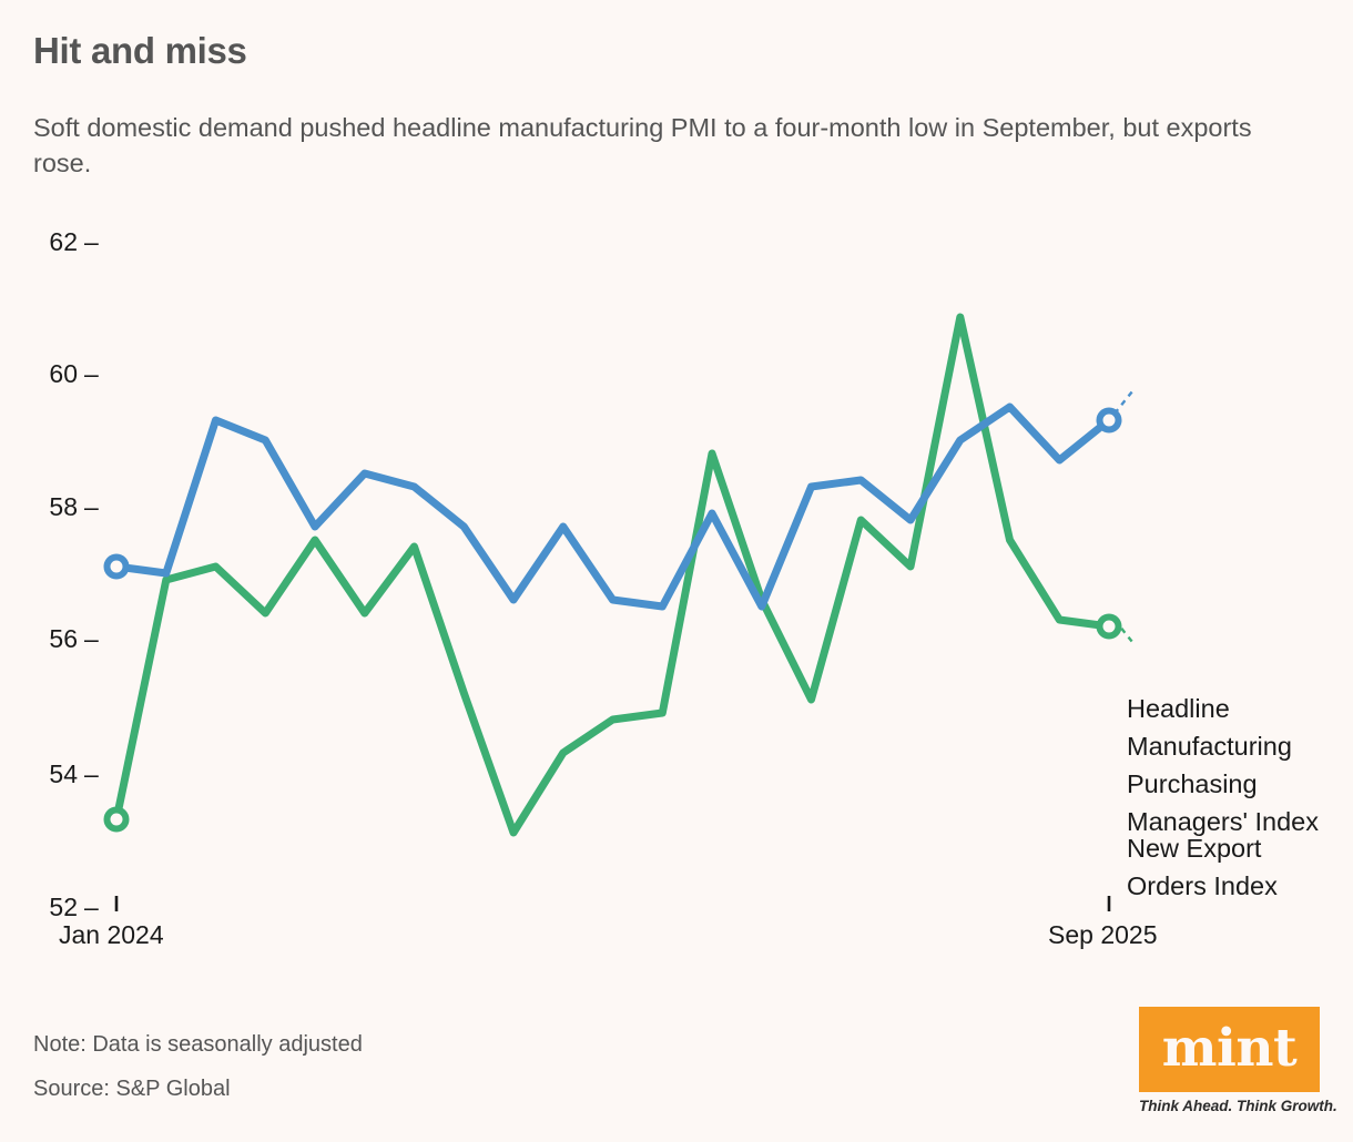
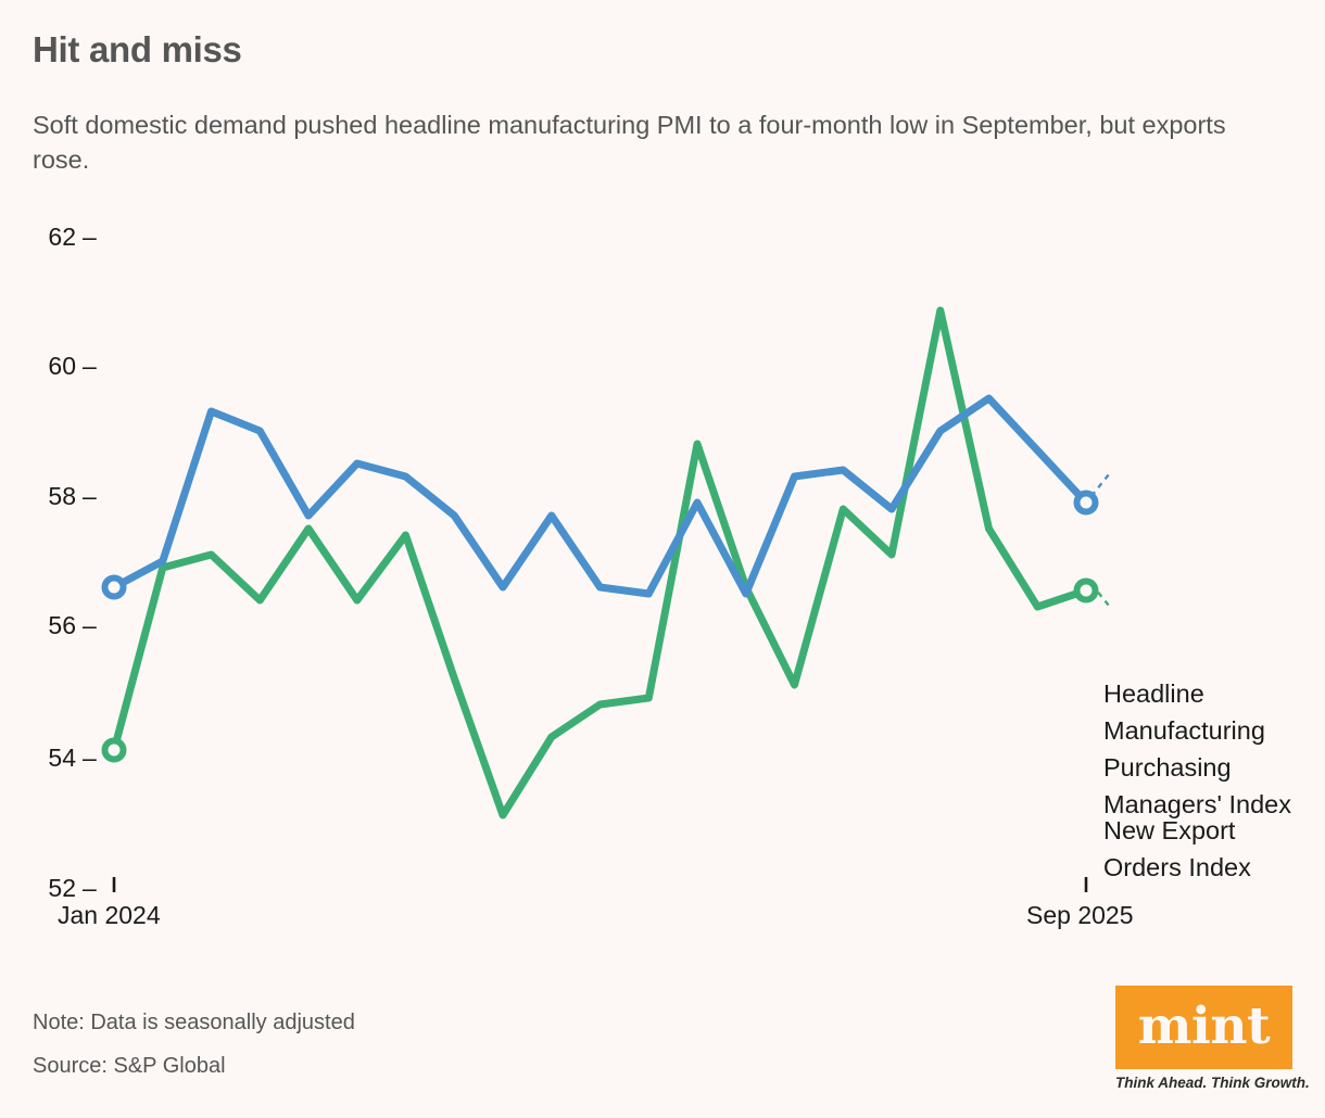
Headline Manufacturing Purchasing Managers' Index/Jan 2024: 56.9 -> 56.4
New Export Orders Index/Jan 2024: 53.1 -> 53.9
Headline Manufacturing Purchasing Managers' Index/Sep 2025: 59.1 -> 57.7
New Export Orders Index/Sep 2025: 56.0 -> 56.4
